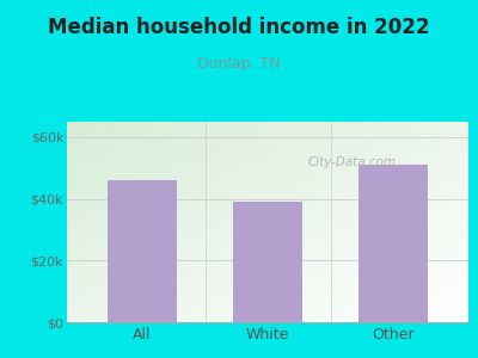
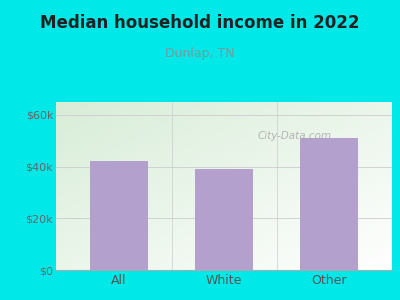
All: $46k -> $42k
